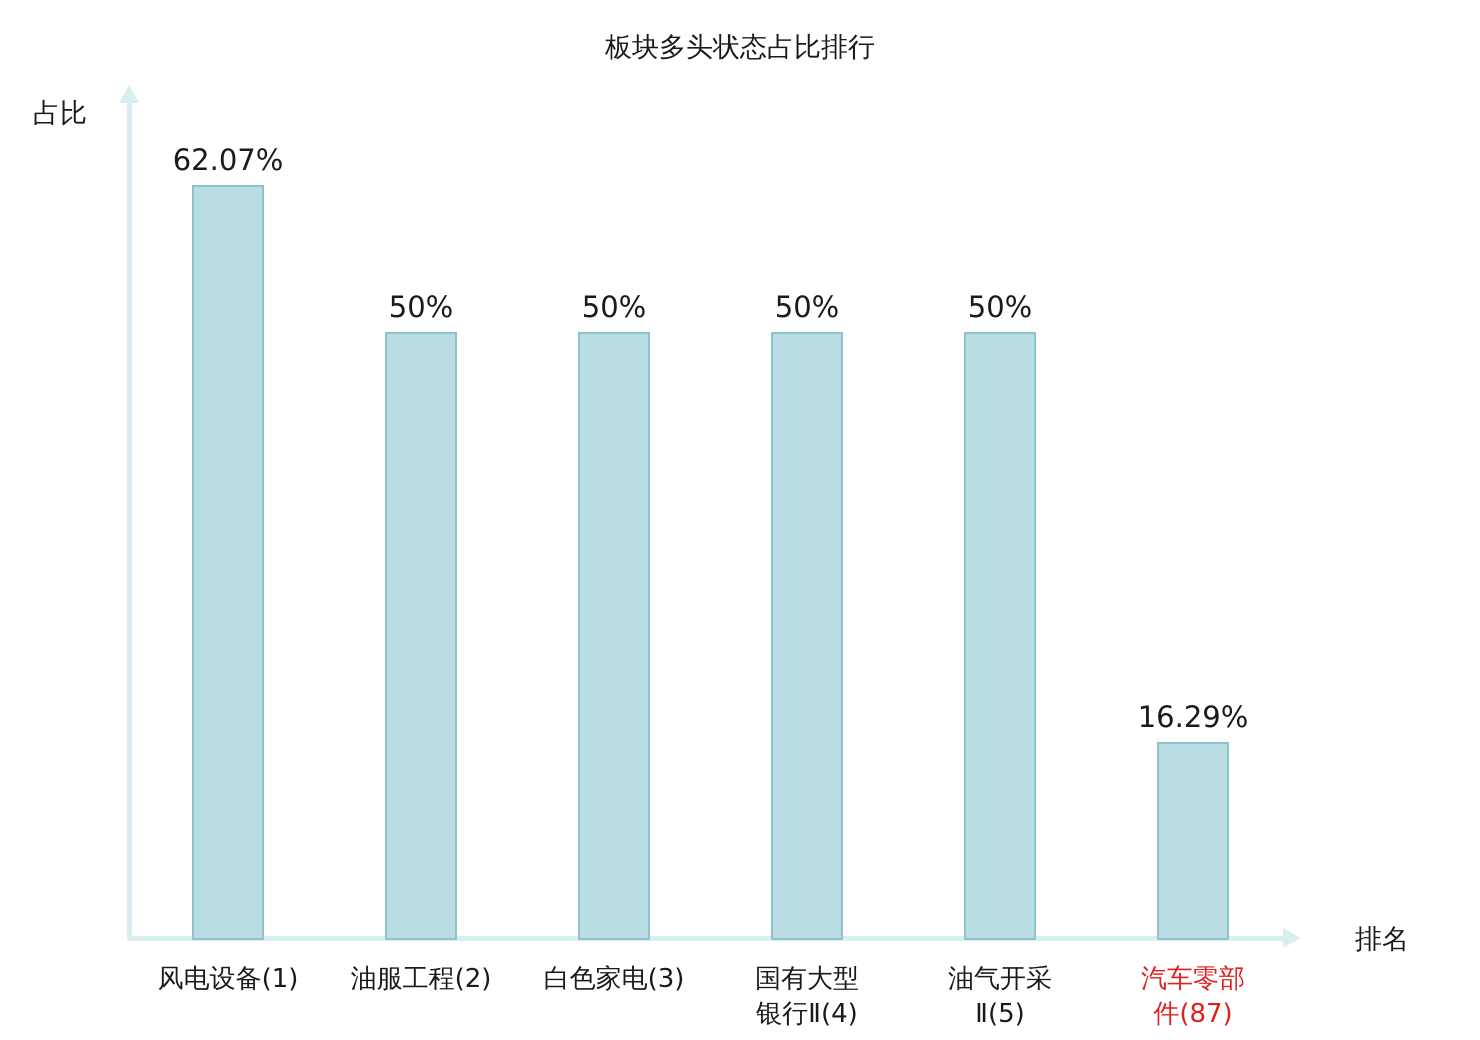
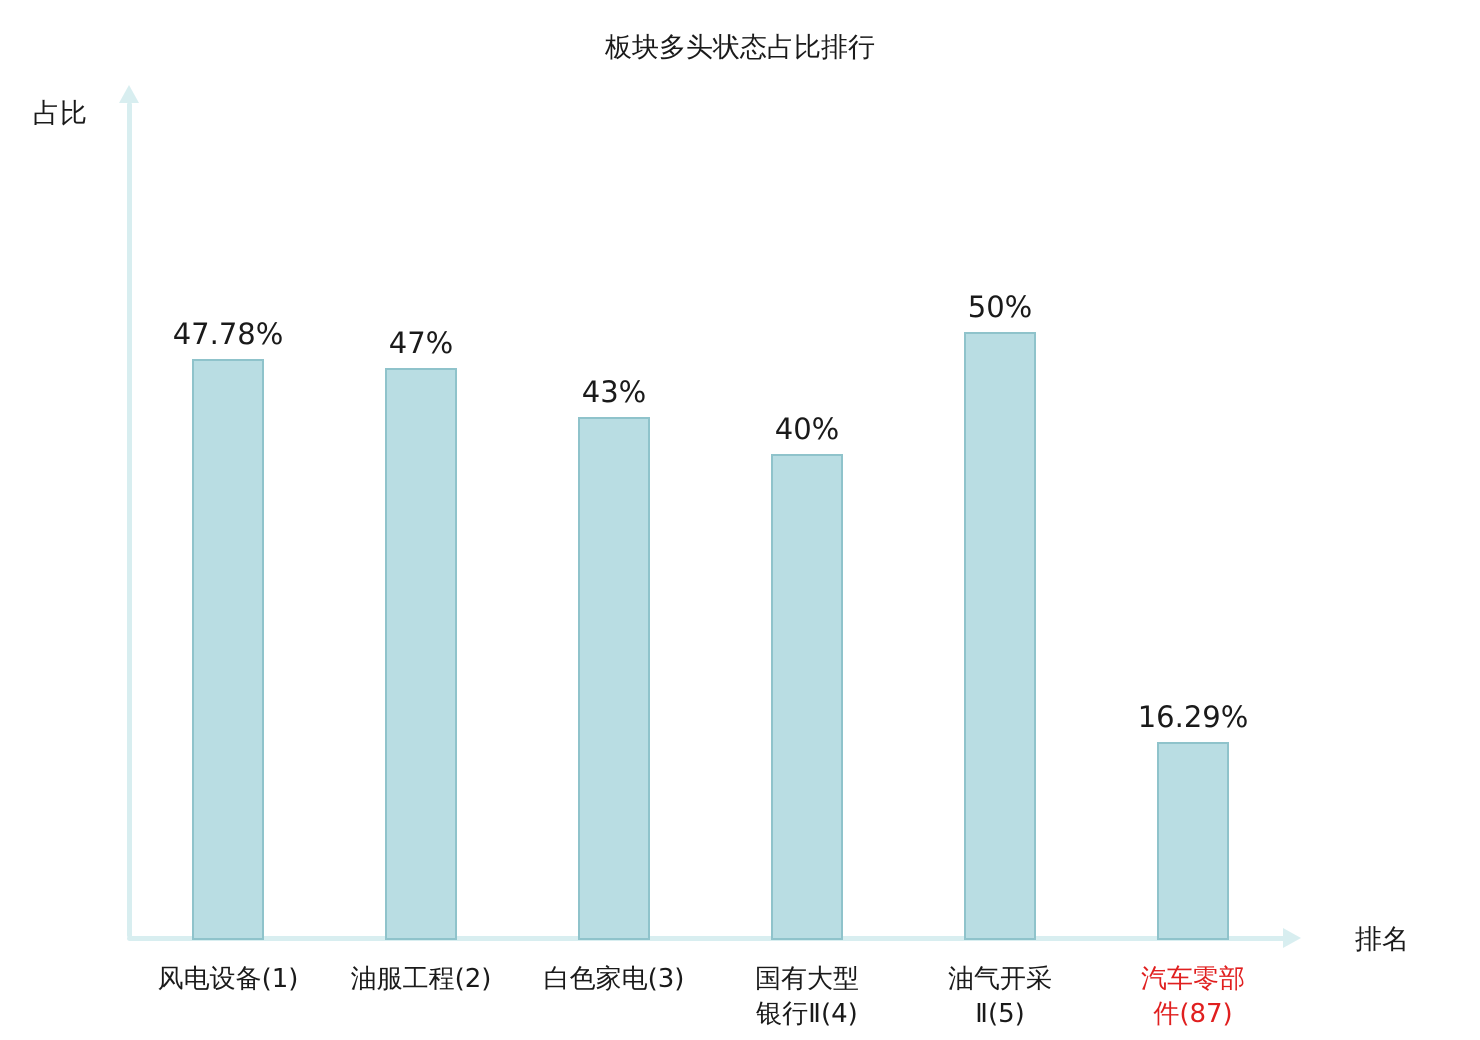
风电设备(1): 62.07% -> 47.78%
油服工程(2): 50% -> 47%
白色家电(3): 50% -> 43%
国有大型 银行Ⅱ(4): 50% -> 40%
